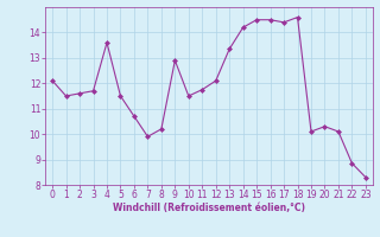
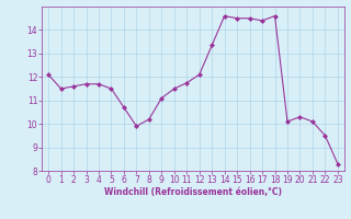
4: 13.60 -> 11.70
9: 12.90 -> 11.10
14: 14.20 -> 14.60
22: 8.85 -> 9.50
